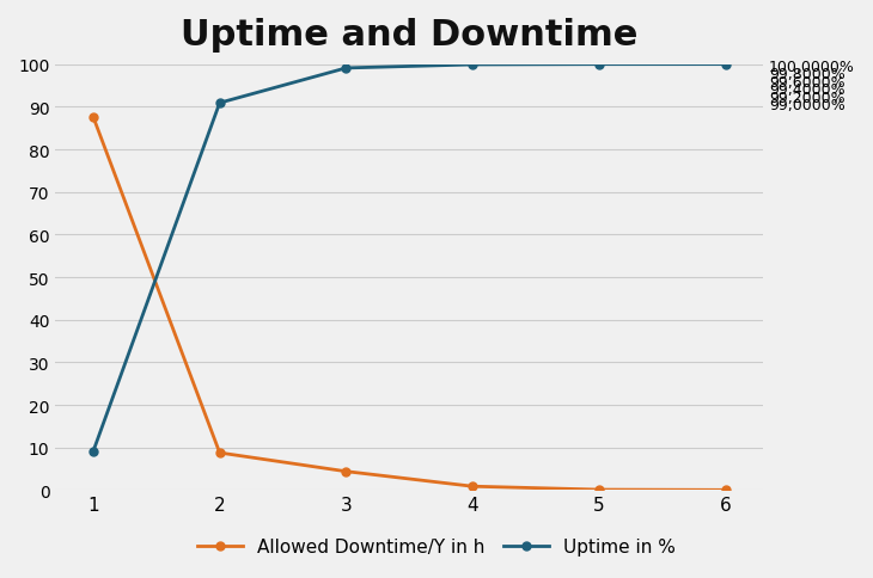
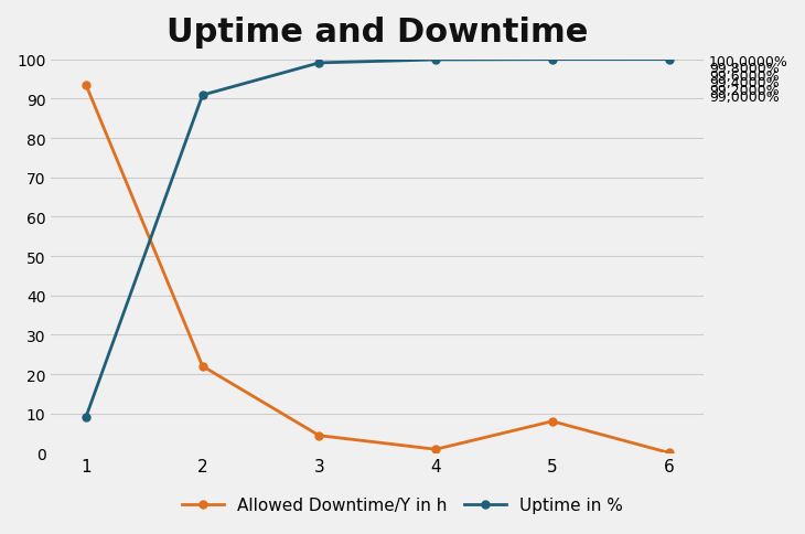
Allowed Downtime/Y in h/1: 87.6 -> 93.5
Allowed Downtime/Y in h/2: 8.8 -> 22.0
Allowed Downtime/Y in h/5: 0.1 -> 8.0
